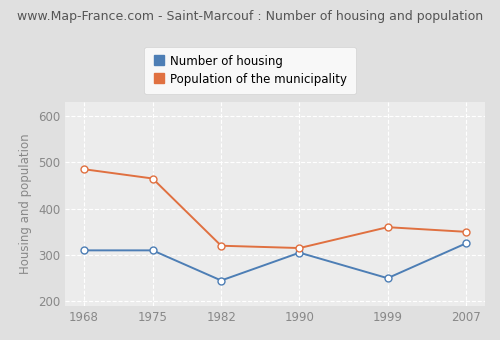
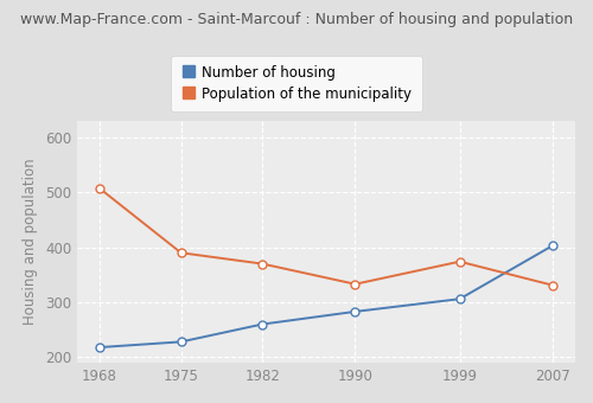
Number of housing/1968: 310 -> 218
Population of the municipality/1968: 485 -> 507
Number of housing/1975: 310 -> 228
Population of the municipality/1975: 465 -> 390
Number of housing/1982: 245 -> 260
Population of the municipality/1982: 320 -> 370
Number of housing/1990: 305 -> 283
Population of the municipality/1990: 315 -> 333
Number of housing/1999: 250 -> 306
Population of the municipality/1999: 360 -> 374
Number of housing/2007: 325 -> 403
Population of the municipality/2007: 350 -> 331
